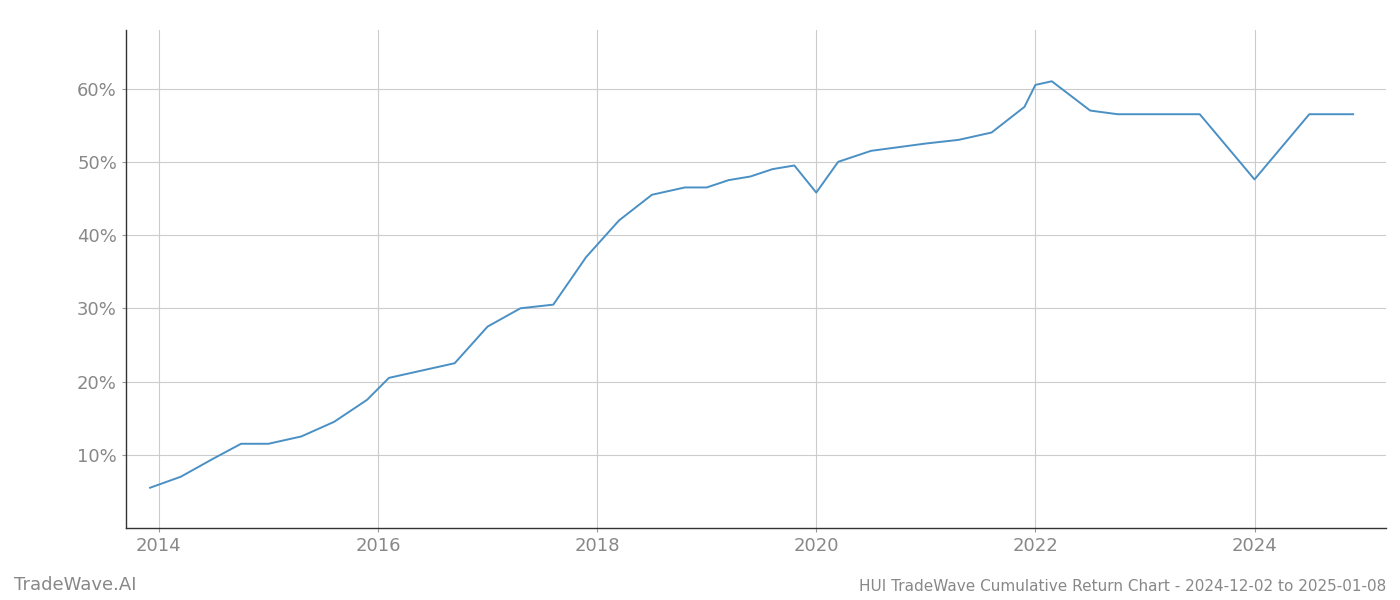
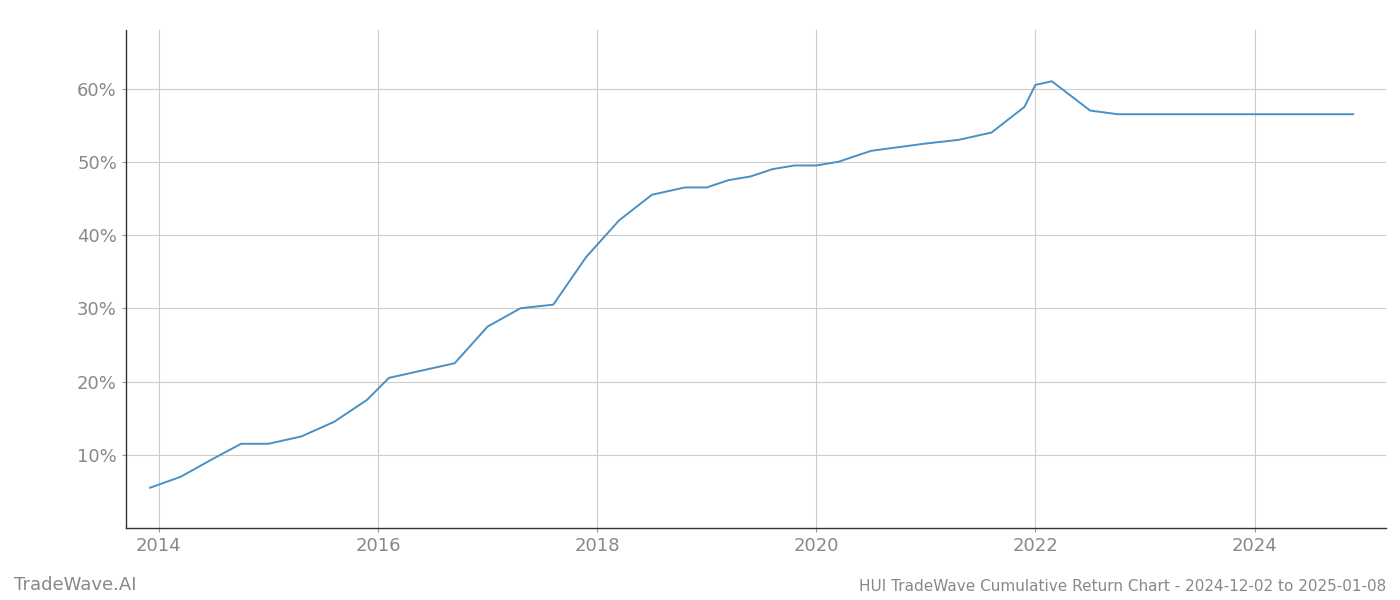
2020: 45.8% -> 49.5%
2024: 47.6% -> 56.5%
